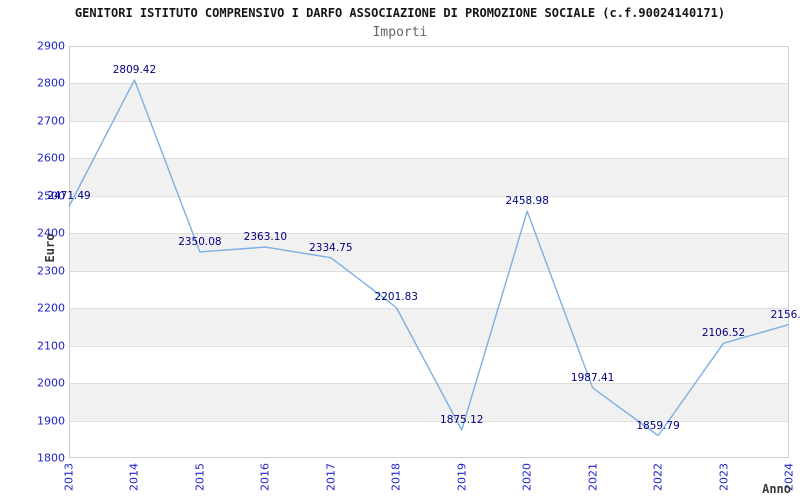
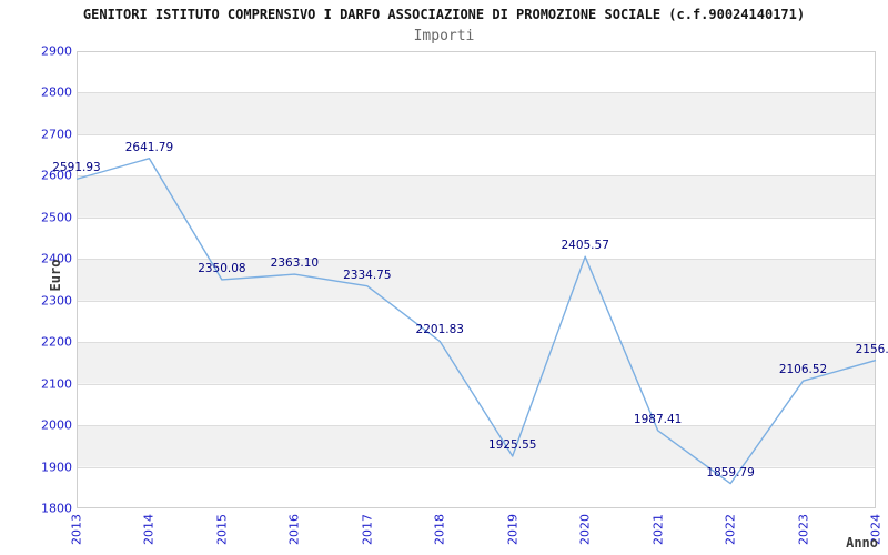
2013: 2471.49 -> 2591.93
2014: 2809.42 -> 2641.79
2019: 1875.12 -> 1925.55
2020: 2458.98 -> 2405.57
